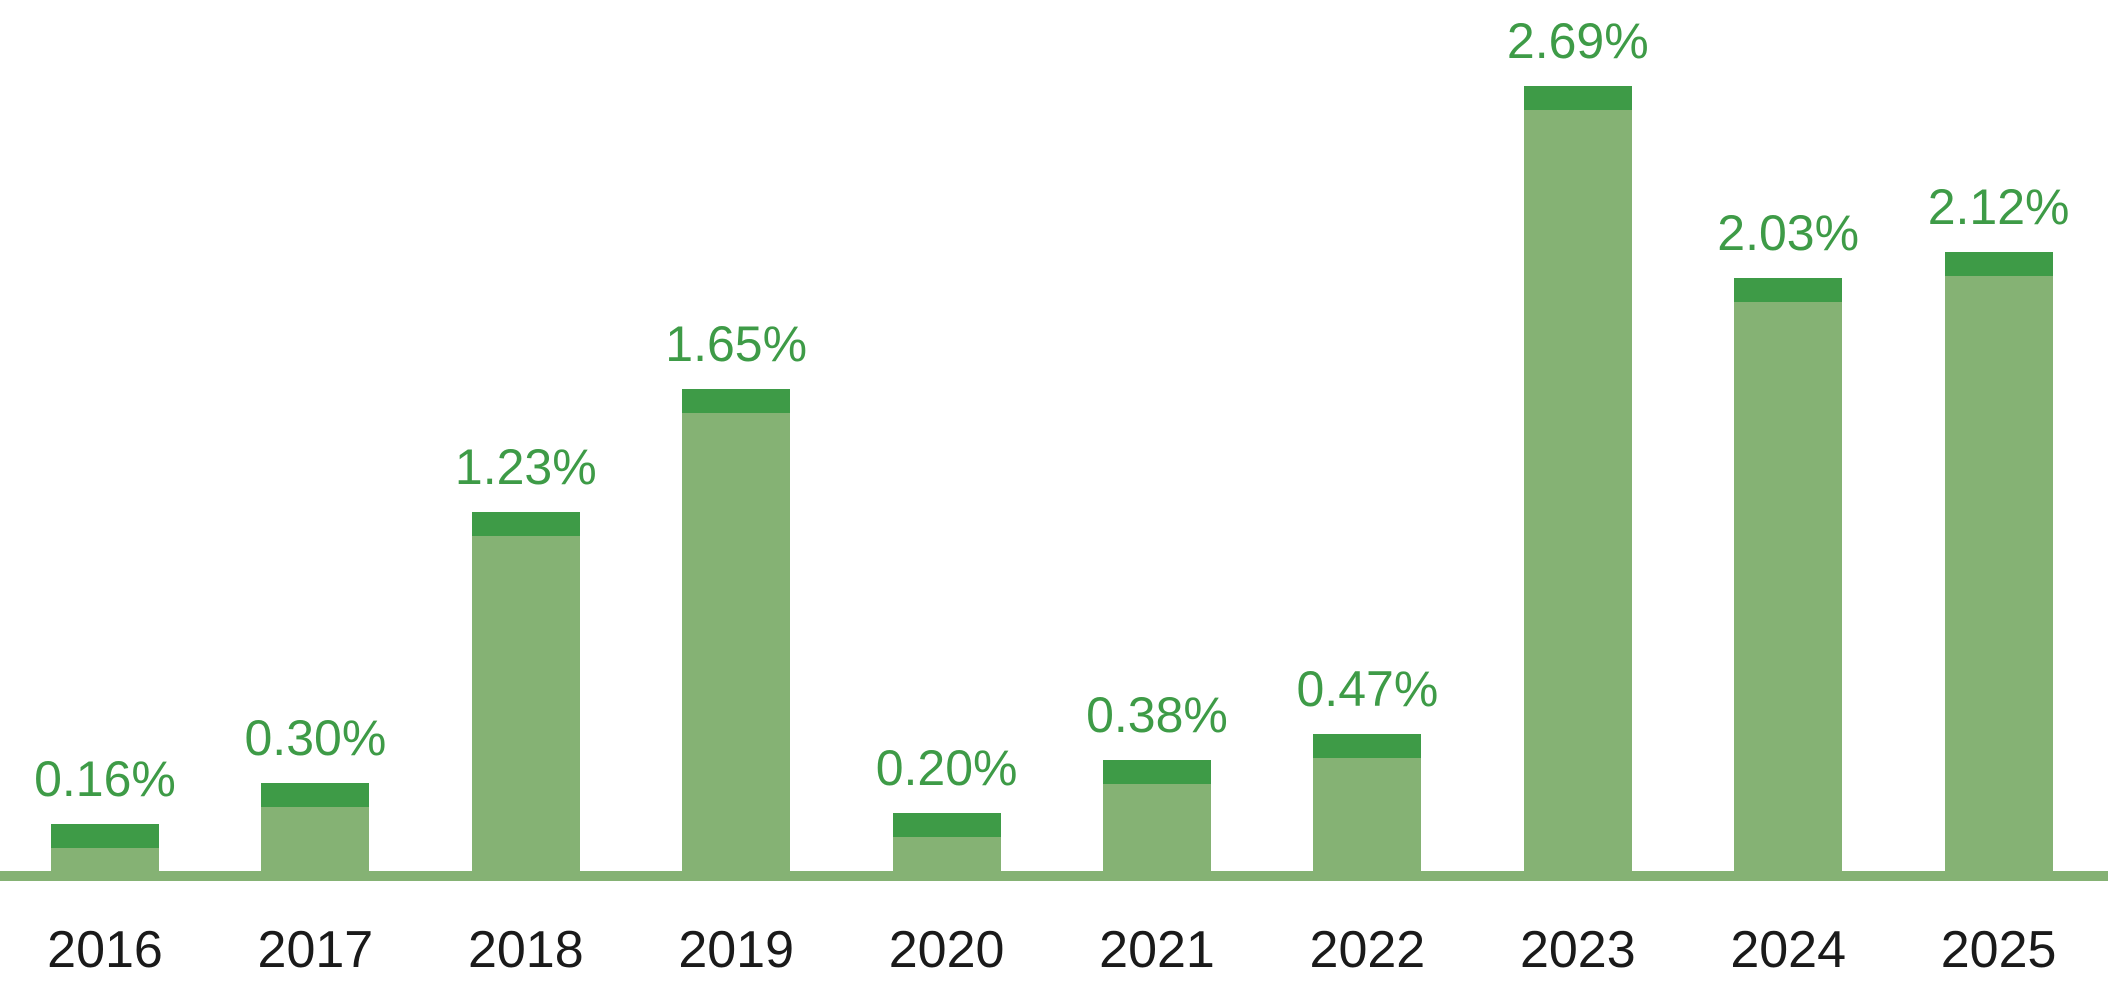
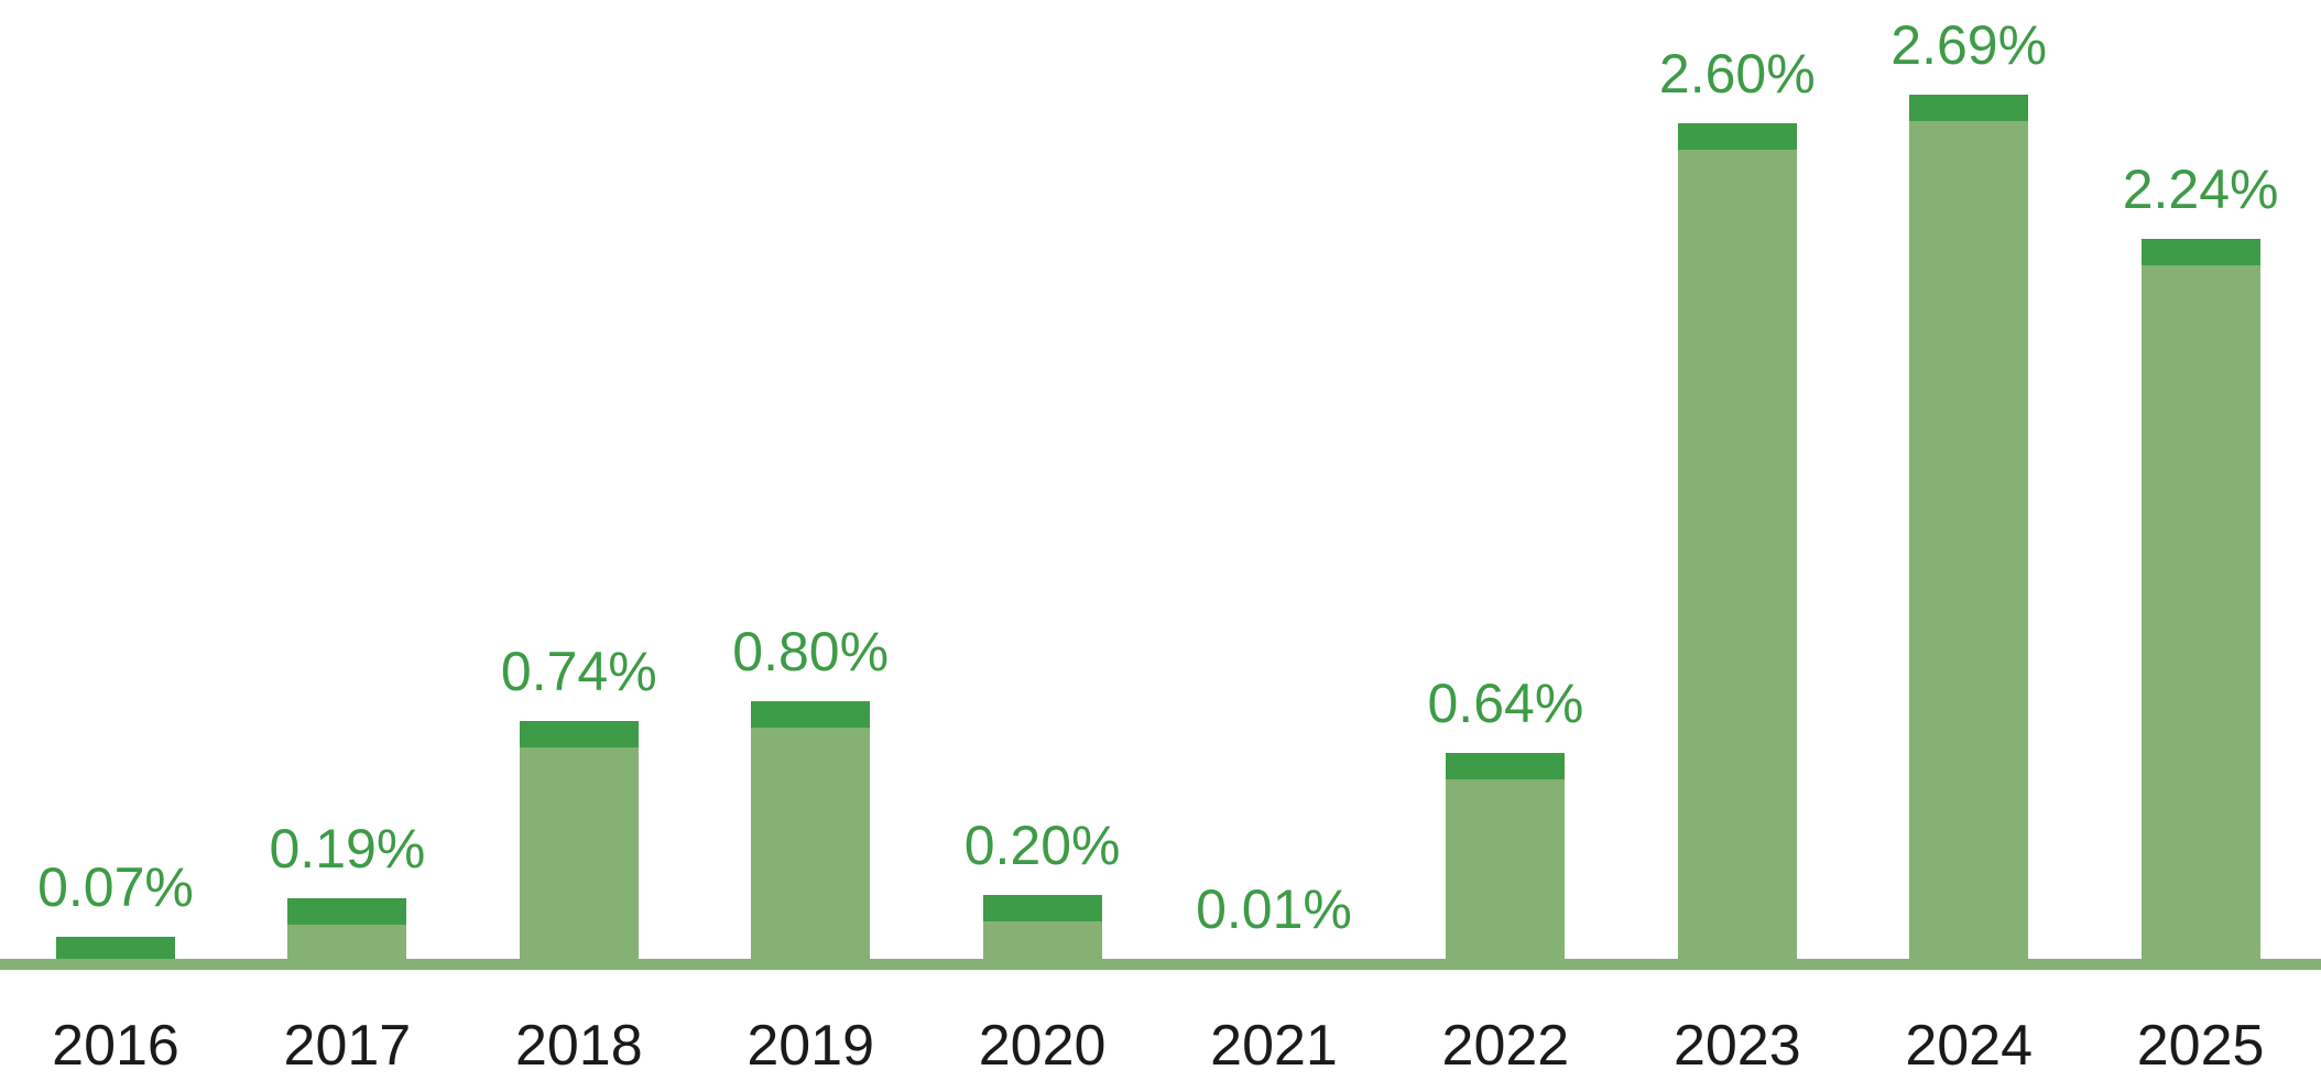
2016: 0.16% -> 0.07%
2017: 0.30% -> 0.19%
2018: 1.23% -> 0.74%
2019: 1.65% -> 0.80%
2021: 0.38% -> 0.01%
2022: 0.47% -> 0.64%
2023: 2.69% -> 2.60%
2024: 2.03% -> 2.69%
2025: 2.12% -> 2.24%
